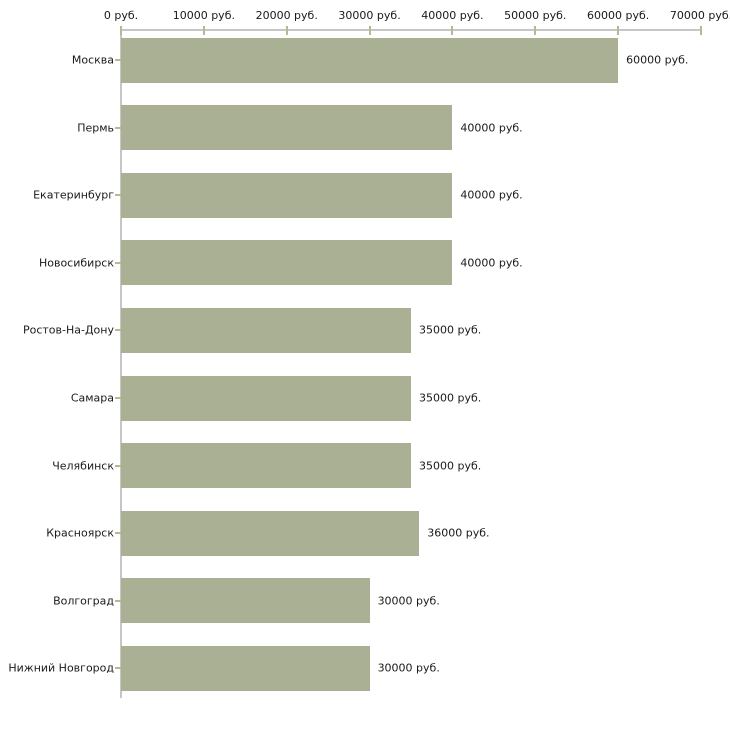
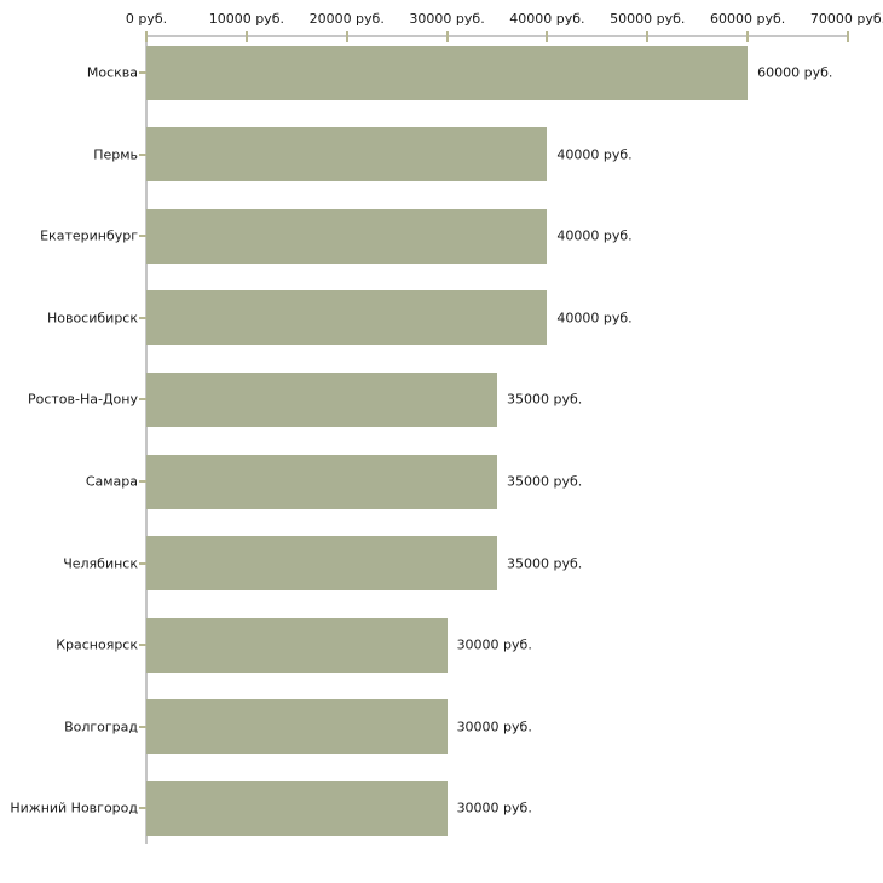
Красноярск: 36000 -> 30000
